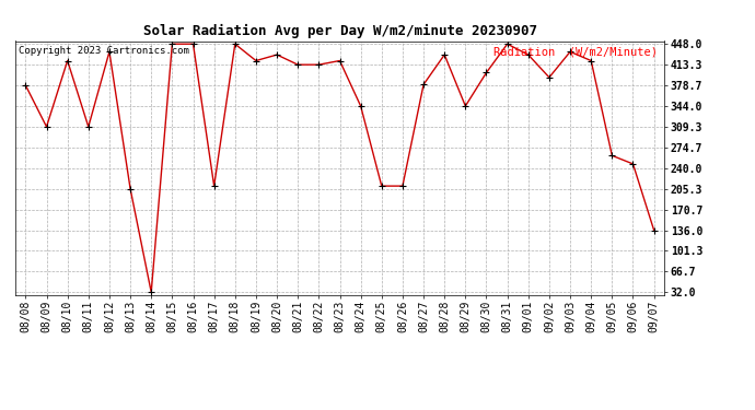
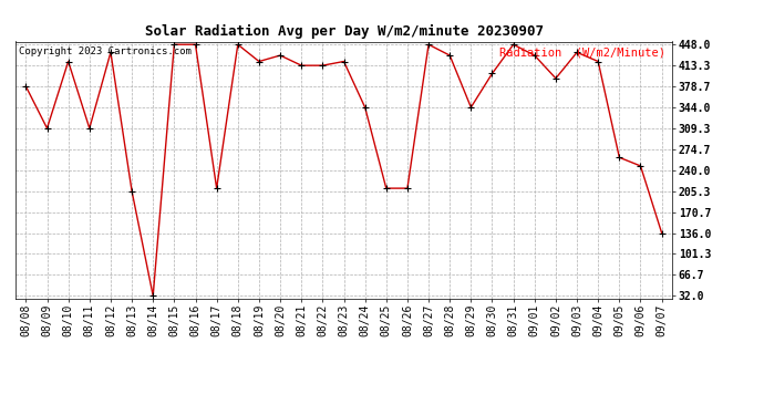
08/27: 380 -> 448
